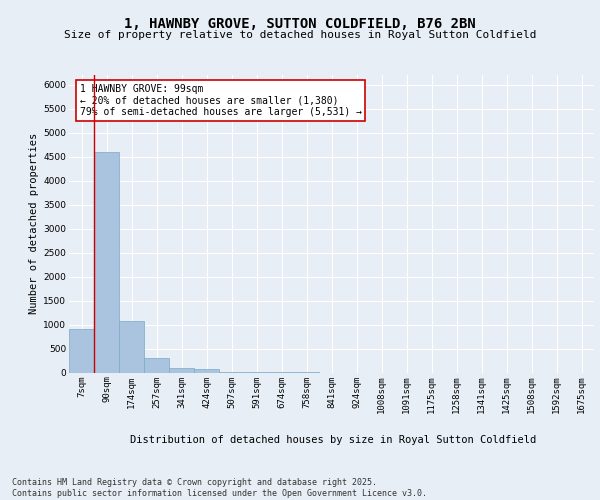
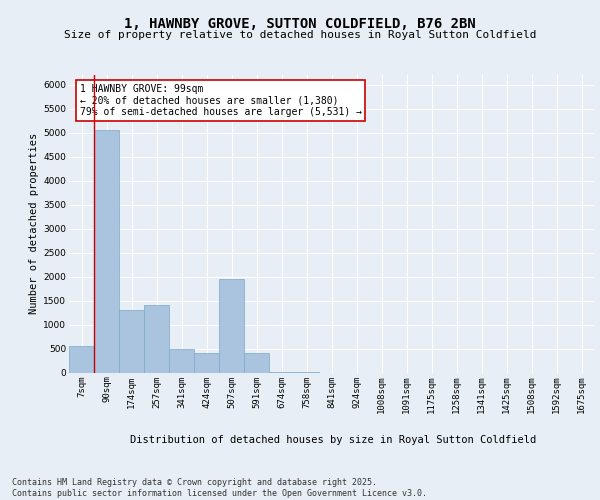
7sqm: 900 -> 550
90sqm: 4600 -> 5050
174sqm: 1080 -> 1300
257sqm: 300 -> 1400
341sqm: 90 -> 500
424sqm: 70 -> 400
507sqm: 0 -> 1950
591sqm: 0 -> 400
